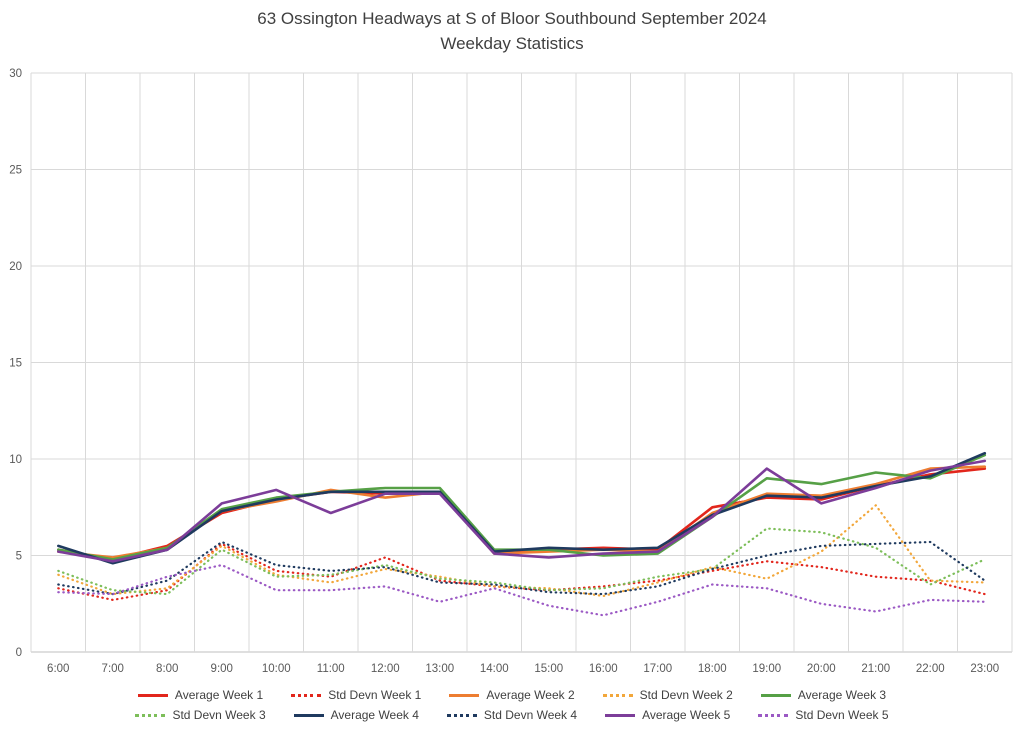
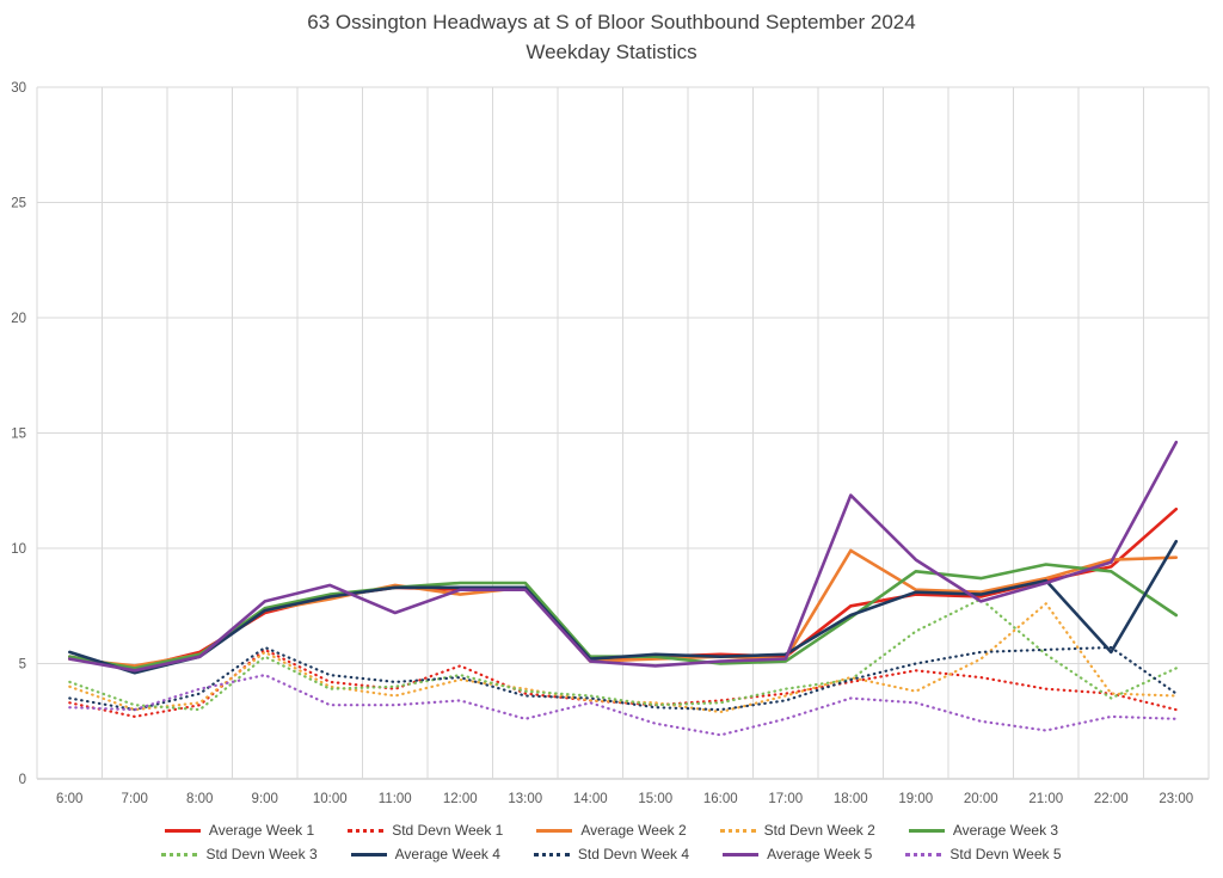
Average Week 2/18:00: 7.2 -> 9.9
Average Week 5/18:00: 7.0 -> 12.3
Std Devn Week 3/20:00: 6.2 -> 7.8
Average Week 4/22:00: 9.1 -> 5.5
Average Week 1/23:00: 9.5 -> 11.7
Average Week 3/23:00: 10.2 -> 7.1
Average Week 5/23:00: 9.9 -> 14.6
